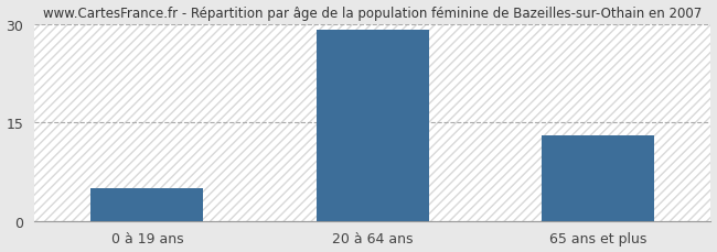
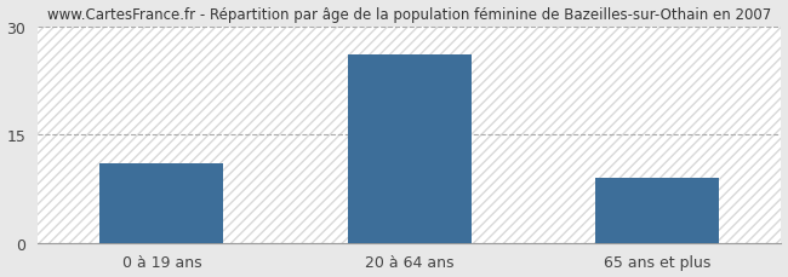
0 à 19 ans: 5 -> 11
20 à 64 ans: 29 -> 26
65 ans et plus: 13 -> 9
